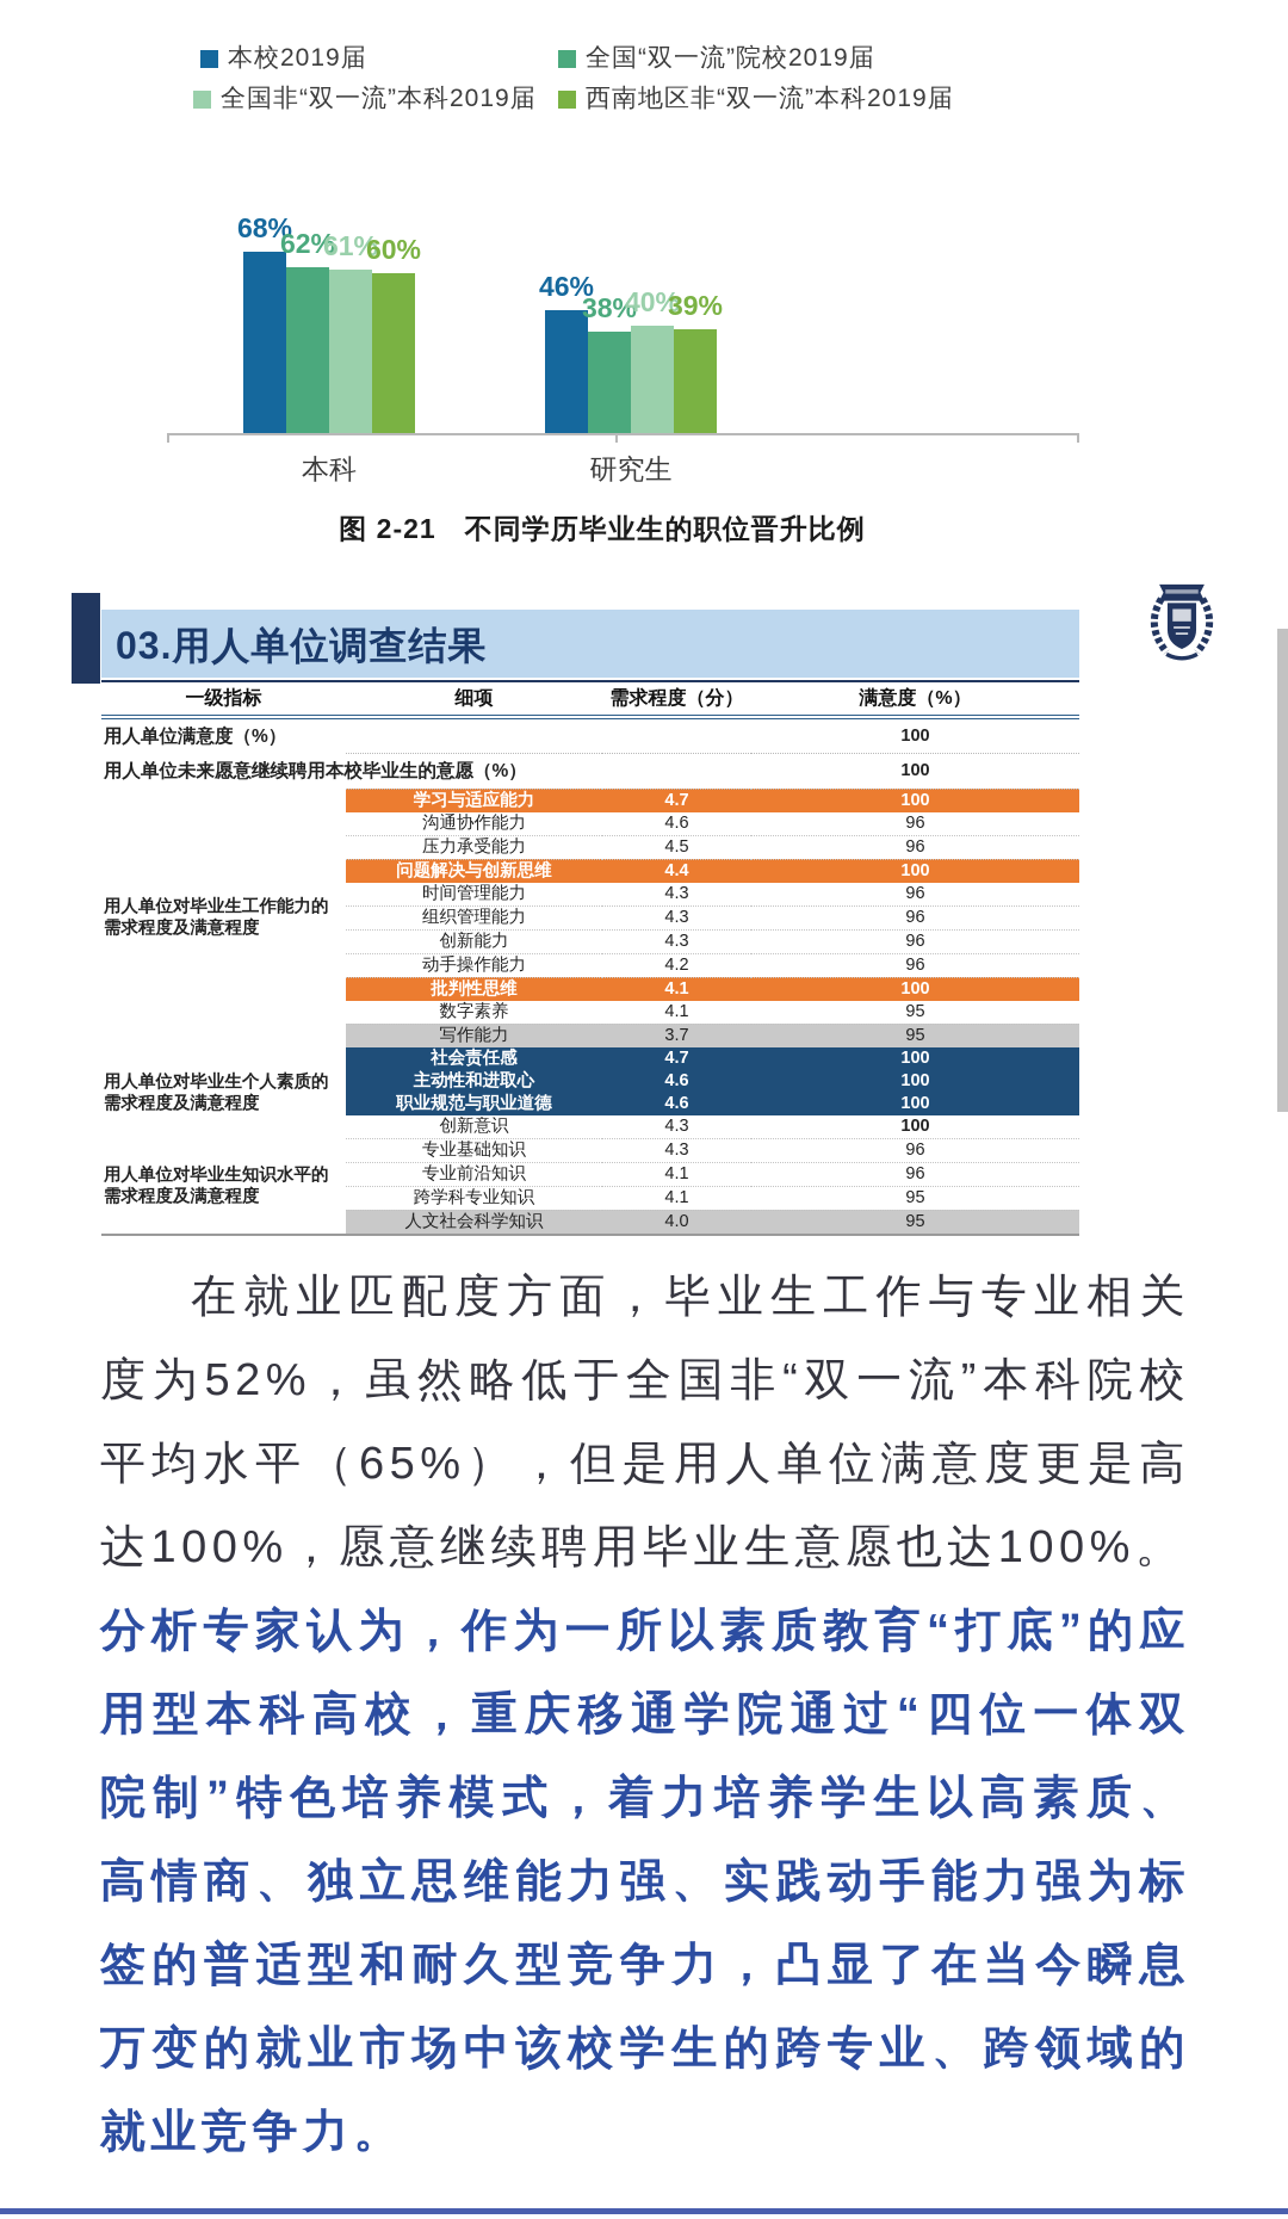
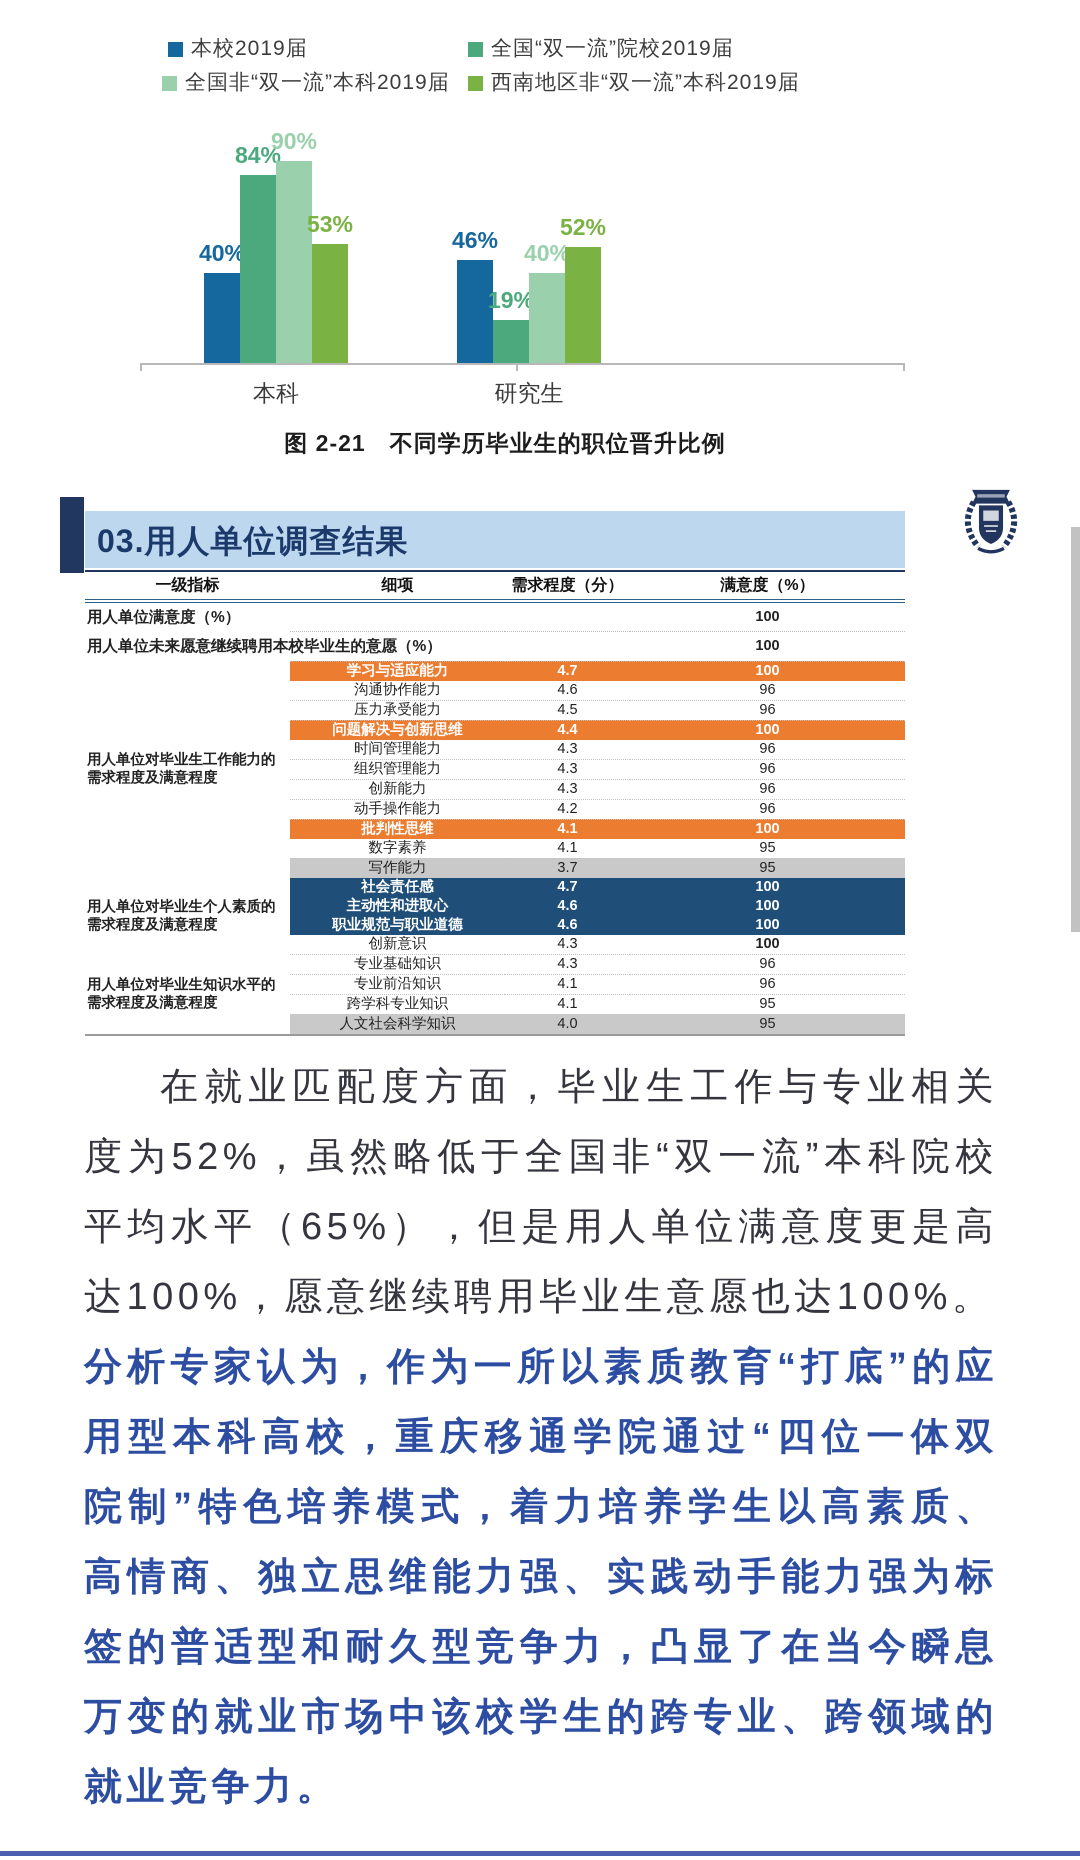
本校2019届/本科: 68% -> 40%
全国“双一流”院校2019届/本科: 62% -> 84%
全国非“双一流”本科2019届/本科: 61% -> 90%
西南地区非“双一流”本科2019届/本科: 60% -> 53%
全国“双一流”院校2019届/研究生: 38% -> 19%
西南地区非“双一流”本科2019届/研究生: 39% -> 52%
